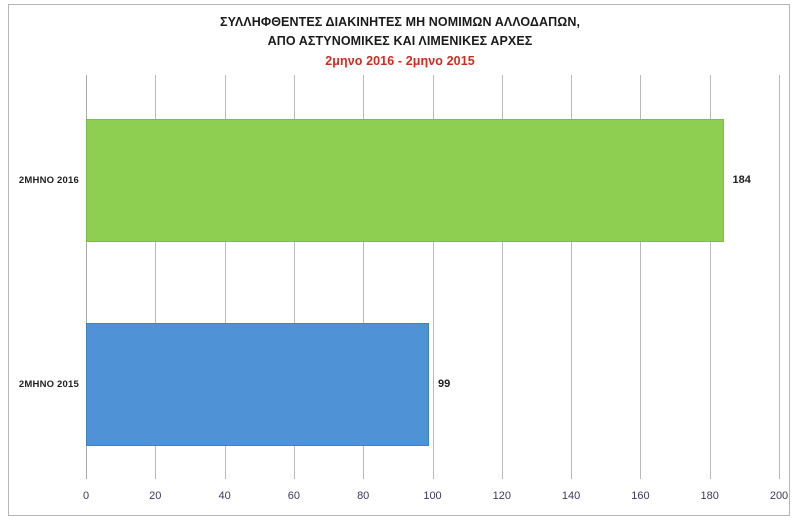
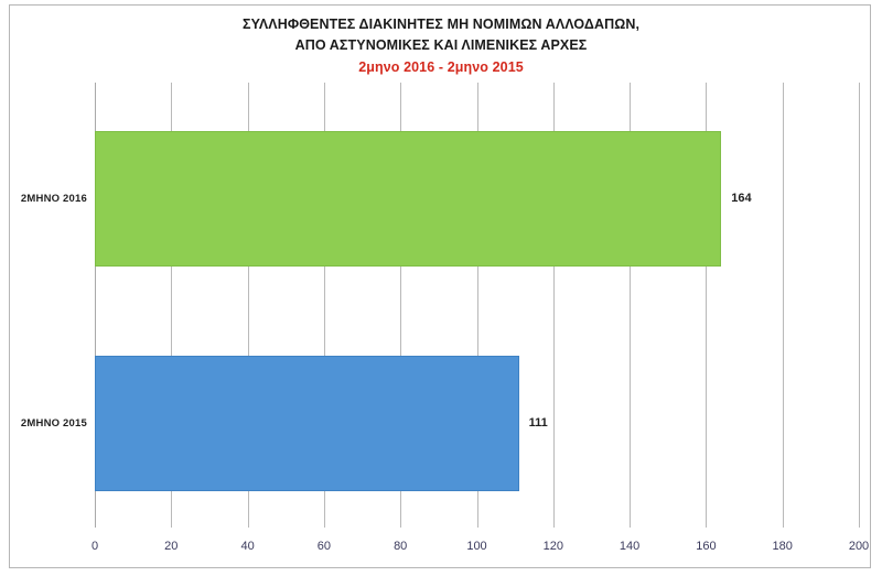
2ΜΗΝΟ 2016: 184 -> 164
2ΜΗΝΟ 2015: 99 -> 111
